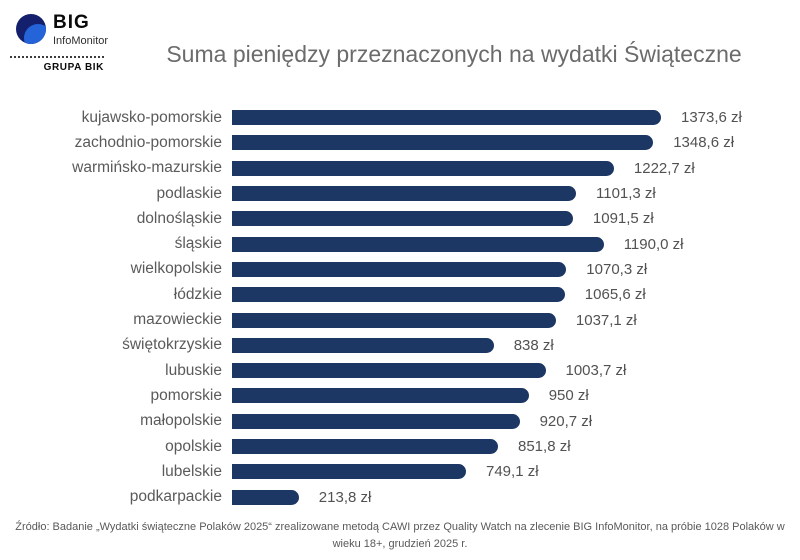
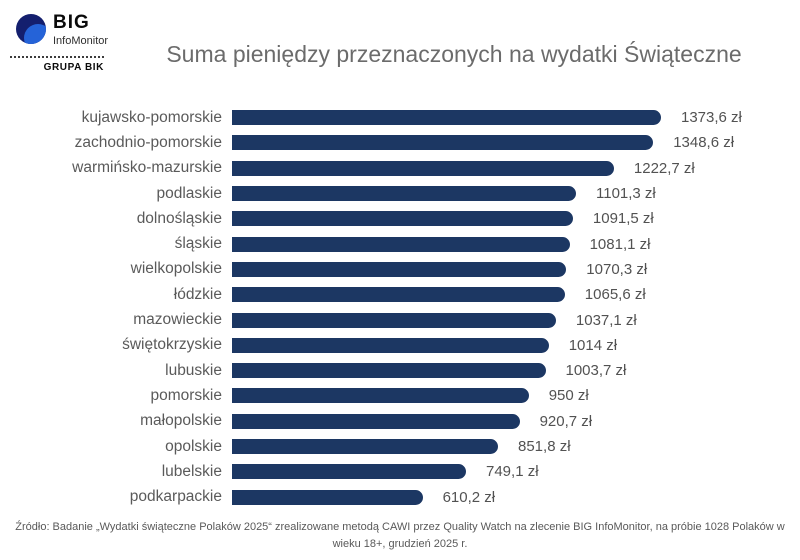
śląskie: 1190,0 -> 1081,1
świętokrzyskie: 838 -> 1014
podkarpackie: 213,8 -> 610,2
